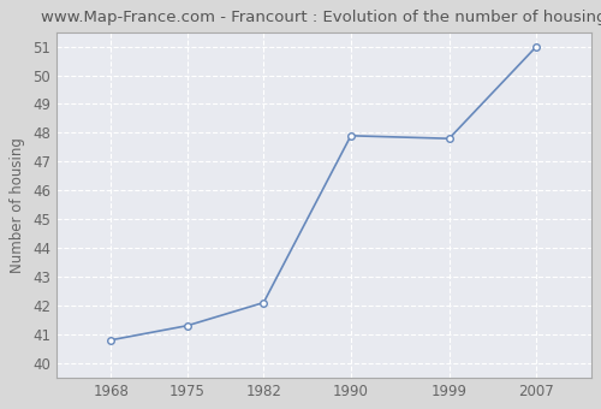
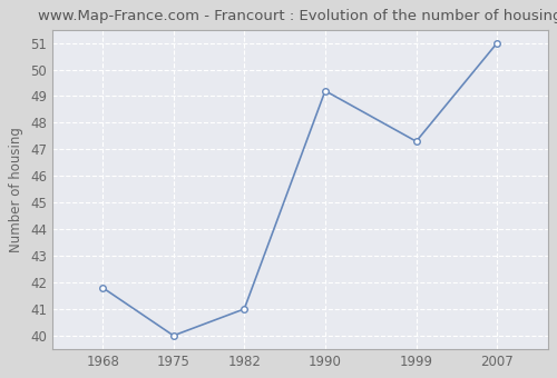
1968: 40.8 -> 41.8
1975: 41.3 -> 40.0
1982: 42.1 -> 41.0
1990: 47.9 -> 49.2
1999: 47.8 -> 47.3
